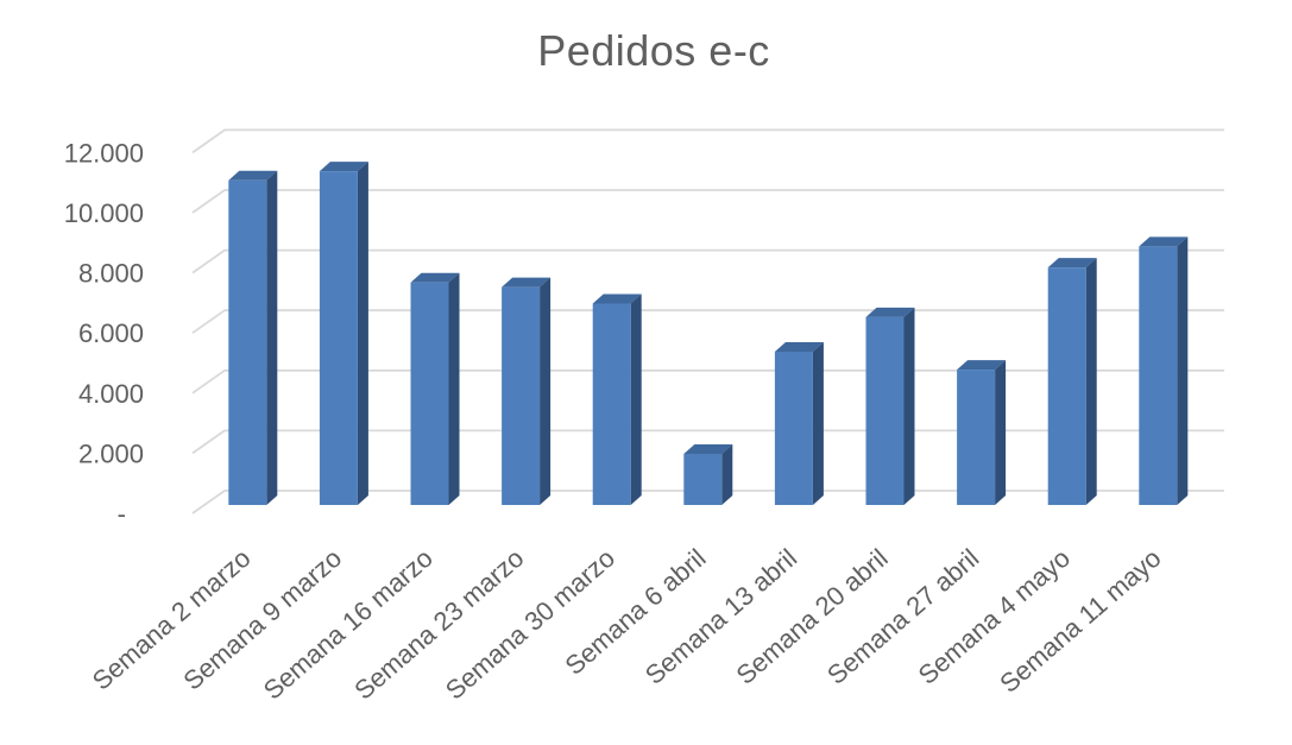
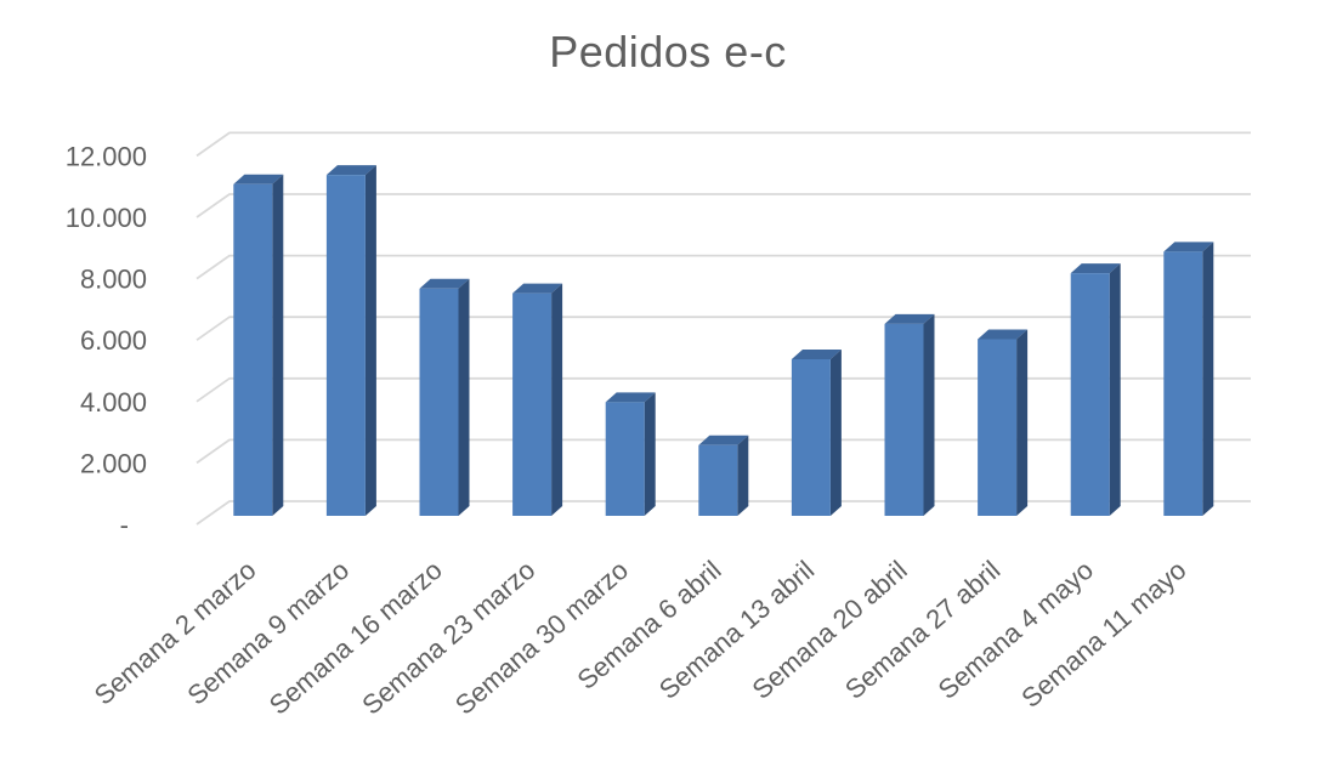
Semana 30 marzo: 6700 -> 3700
Semana 6 abril: 1700 -> 2300
Semana 27 abril: 4500 -> 5800
